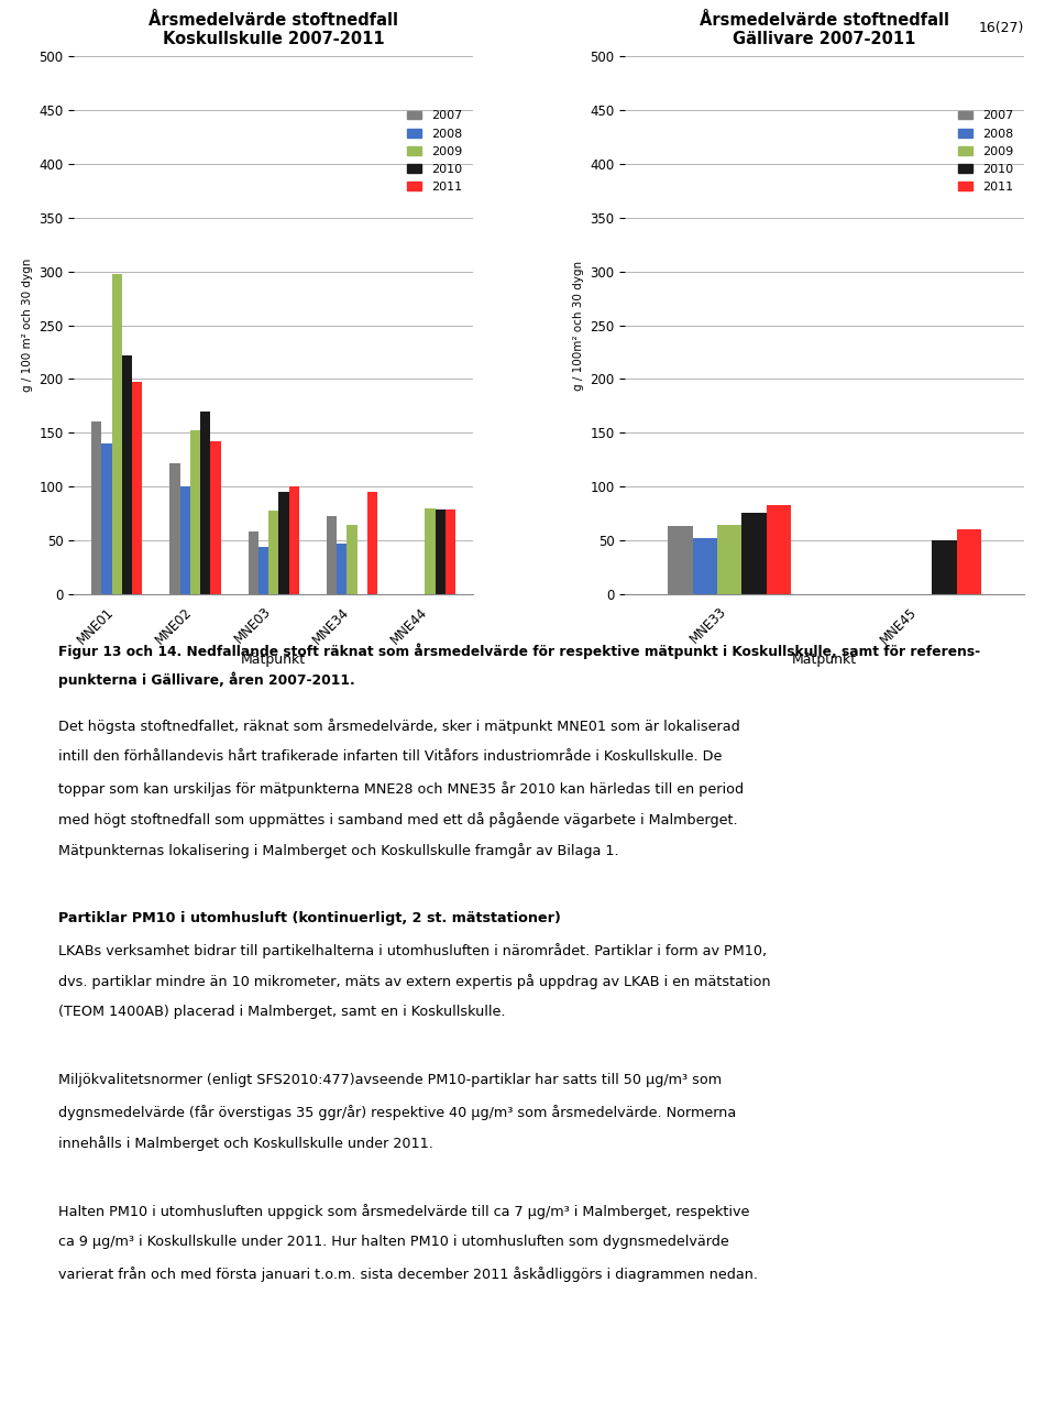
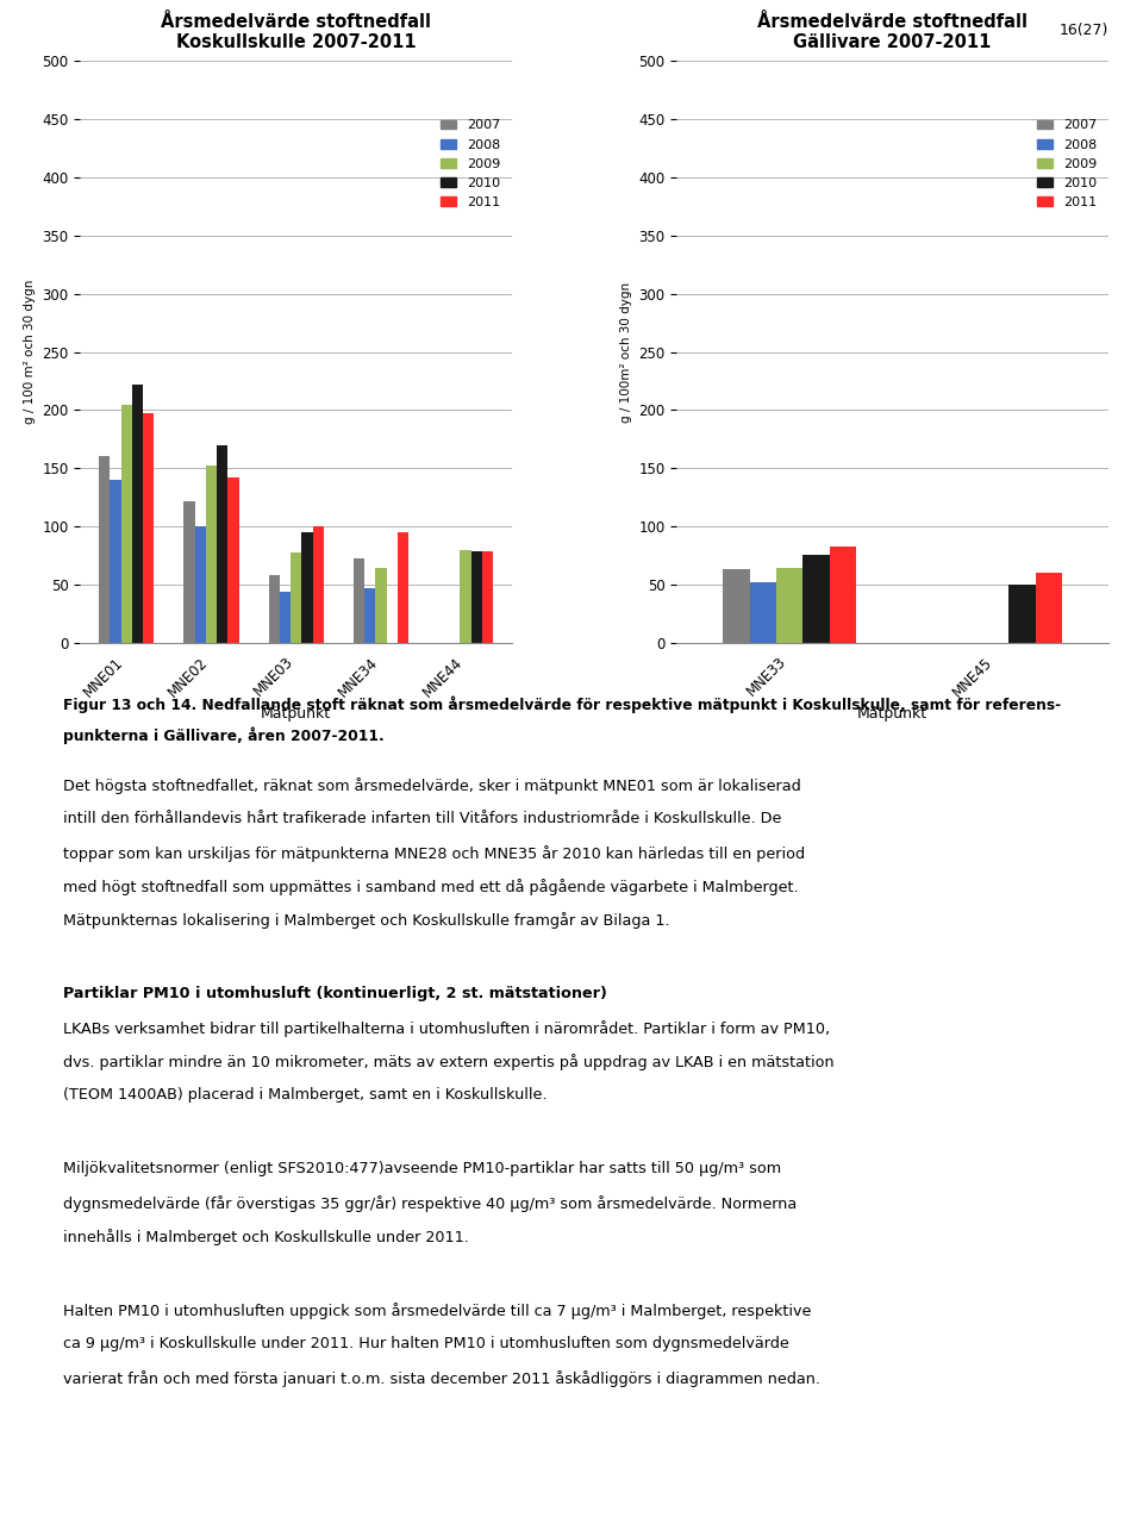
Årsmedelvärde stoftnedfall Koskullskulle 2007-2011/2009/MNE01: 298 -> 204
